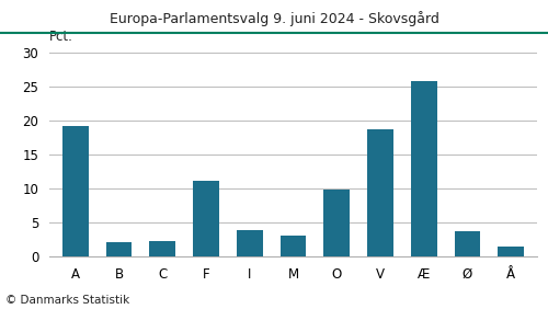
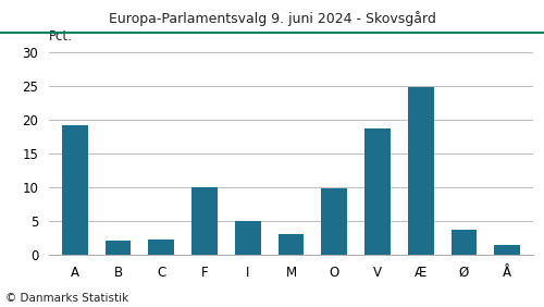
F: 11.1 -> 10.0
I: 3.9 -> 5.0
Æ: 25.8 -> 24.8
